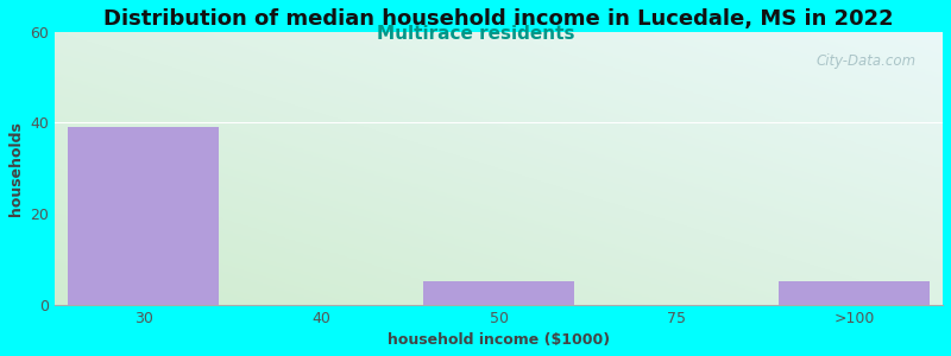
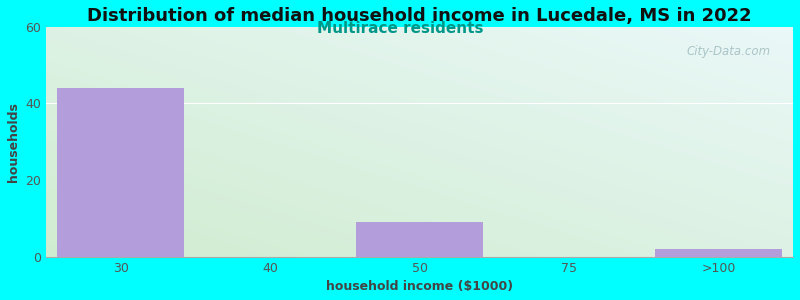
30: 39 -> 44
50: 5 -> 9
>100: 5 -> 2
